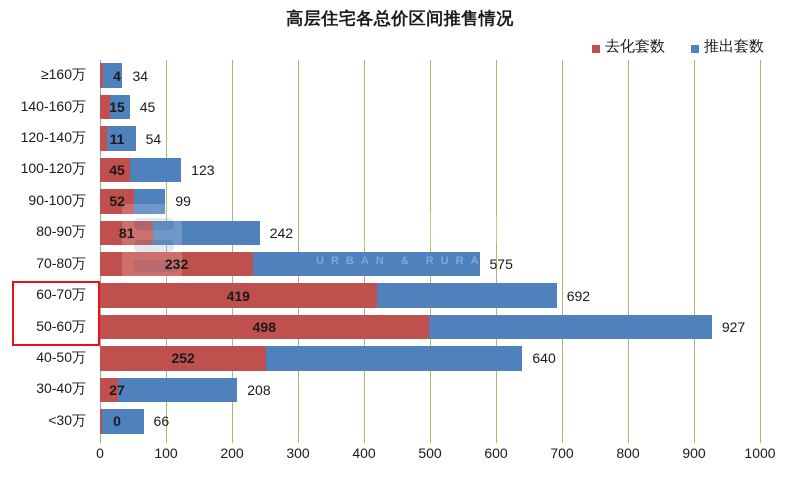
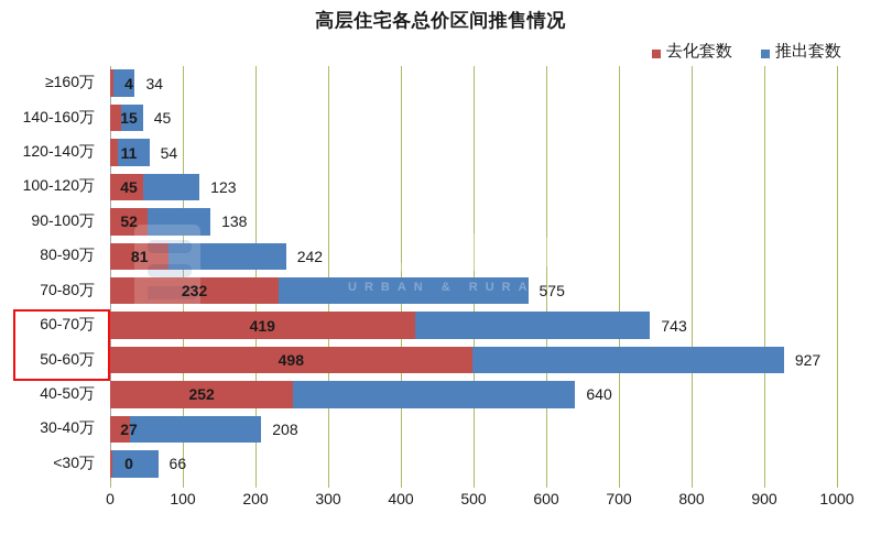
推出套数/90-100万: 99 -> 138
推出套数/60-70万: 692 -> 743
